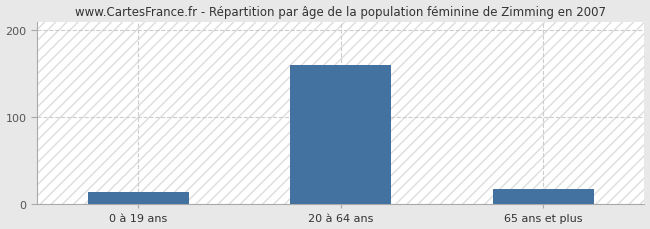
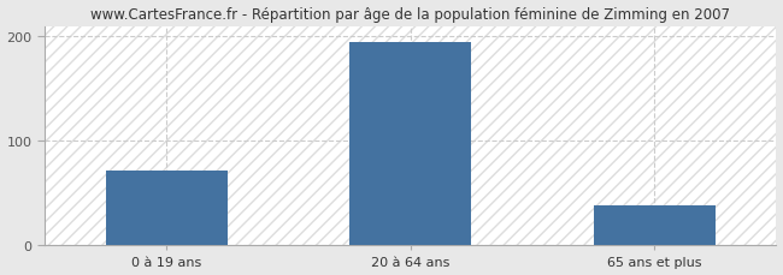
0 à 19 ans: 14 -> 72
20 à 64 ans: 160 -> 194
65 ans et plus: 18 -> 38
